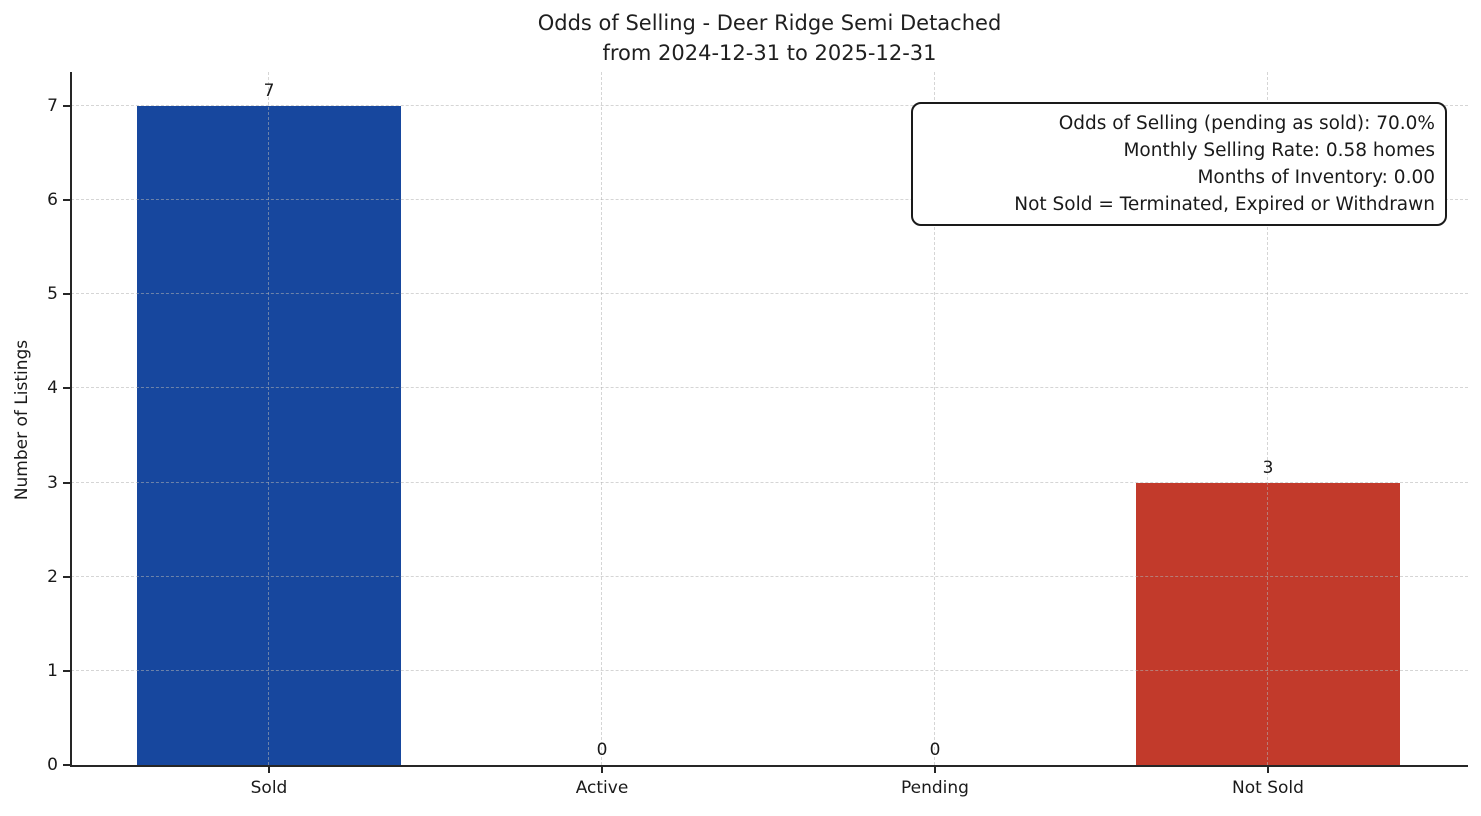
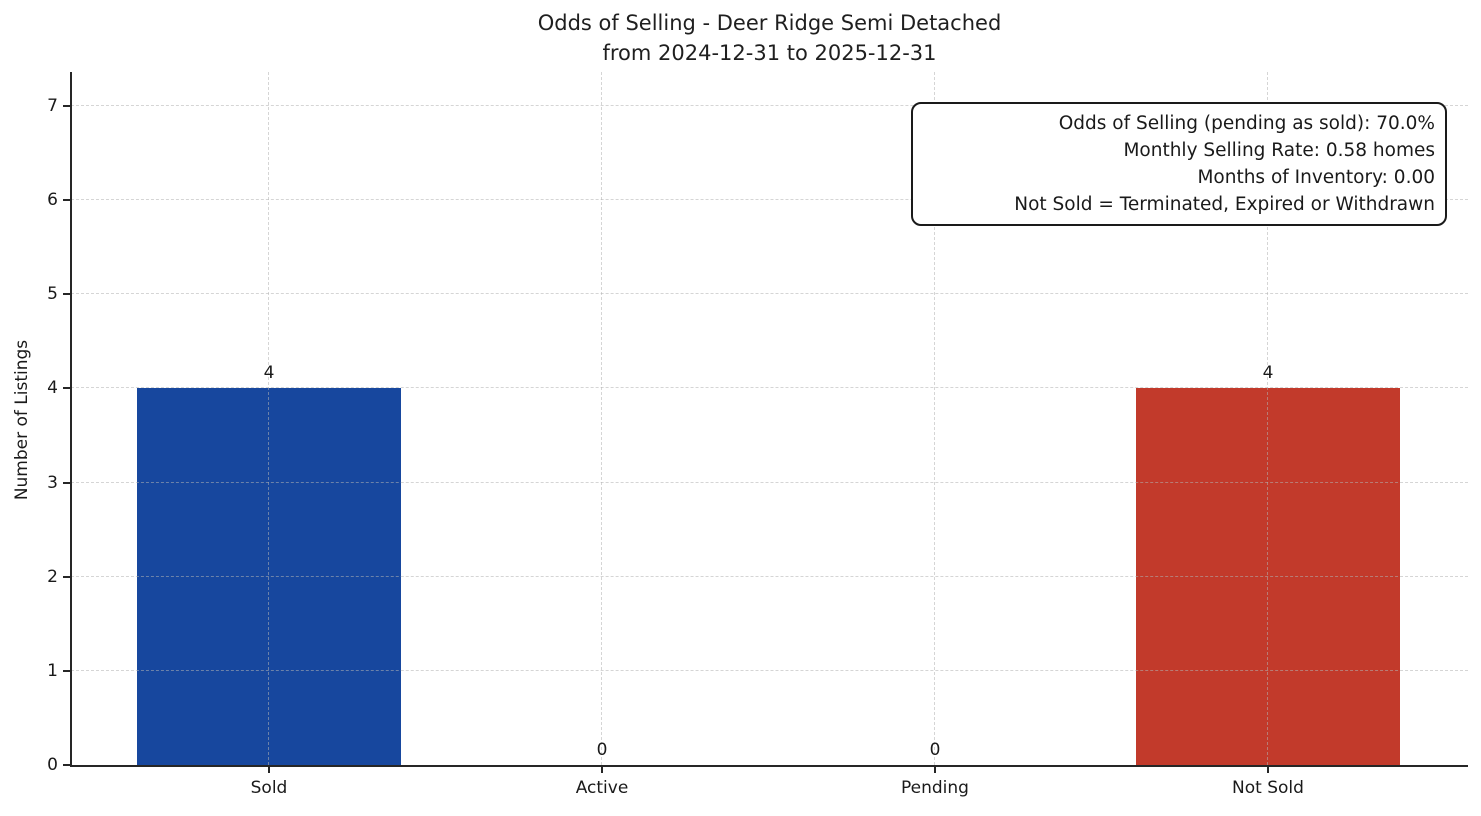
Sold: 7 -> 4
Not Sold: 3 -> 4
